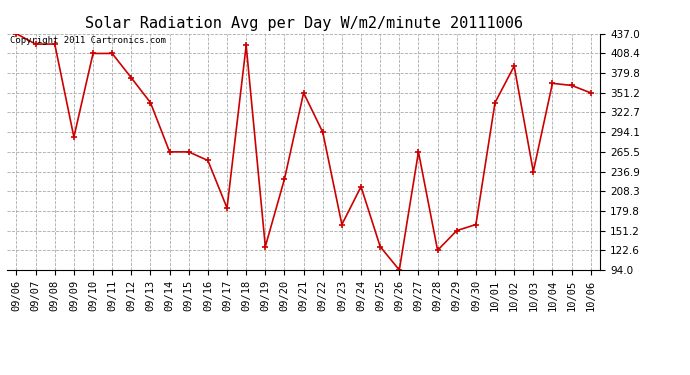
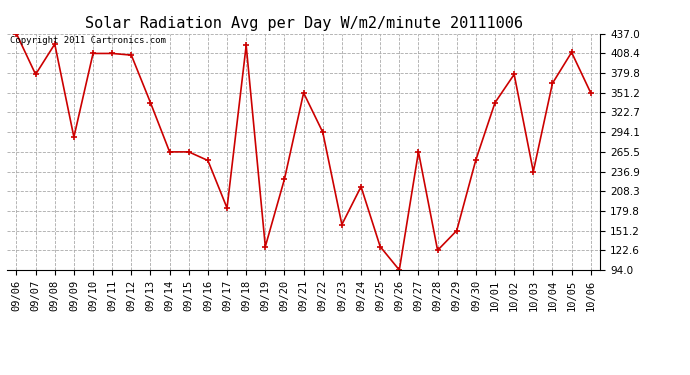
09/07: 422 -> 378
09/12: 373 -> 406
09/30: 160 -> 254
10/02: 390 -> 378
10/05: 362 -> 410
